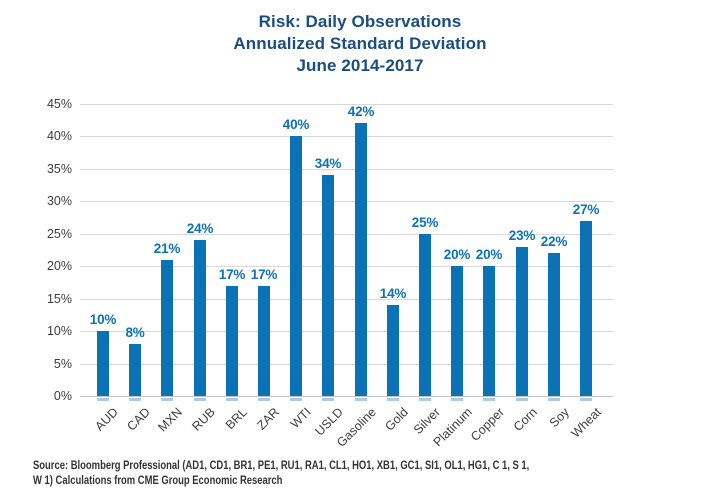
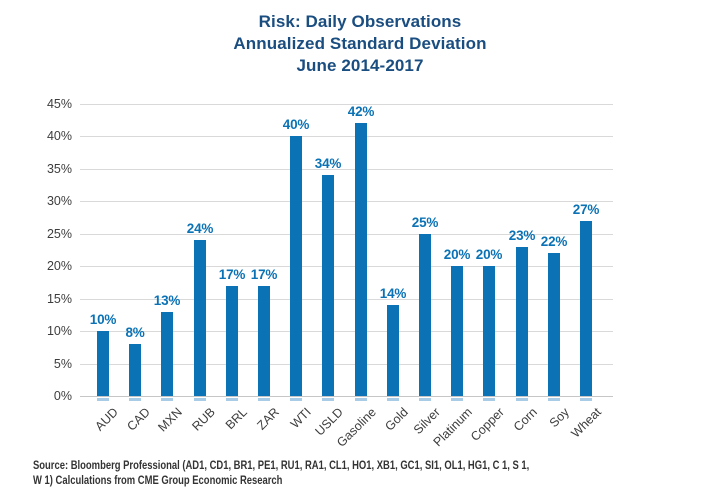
MXN: 21% -> 13%
